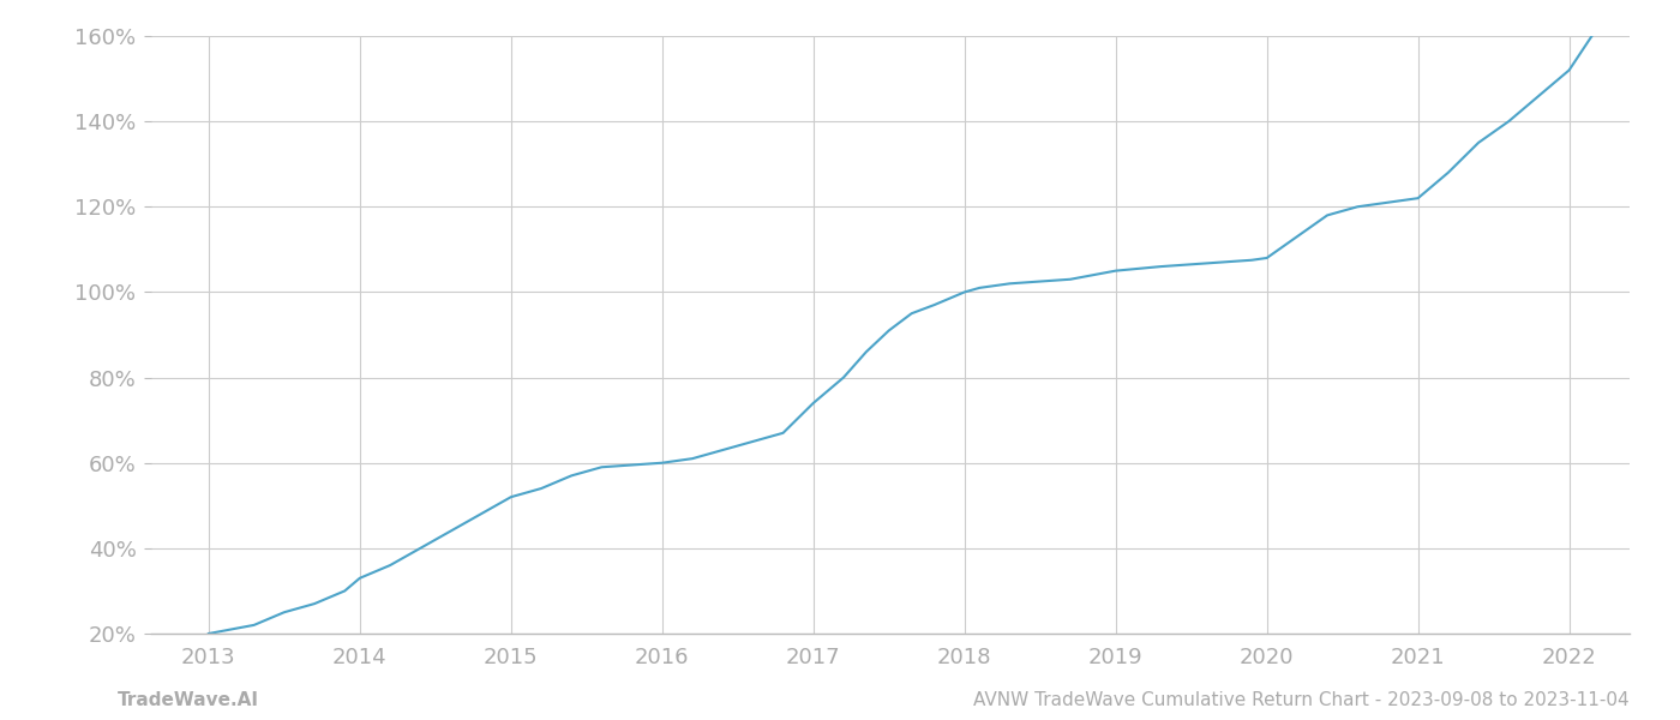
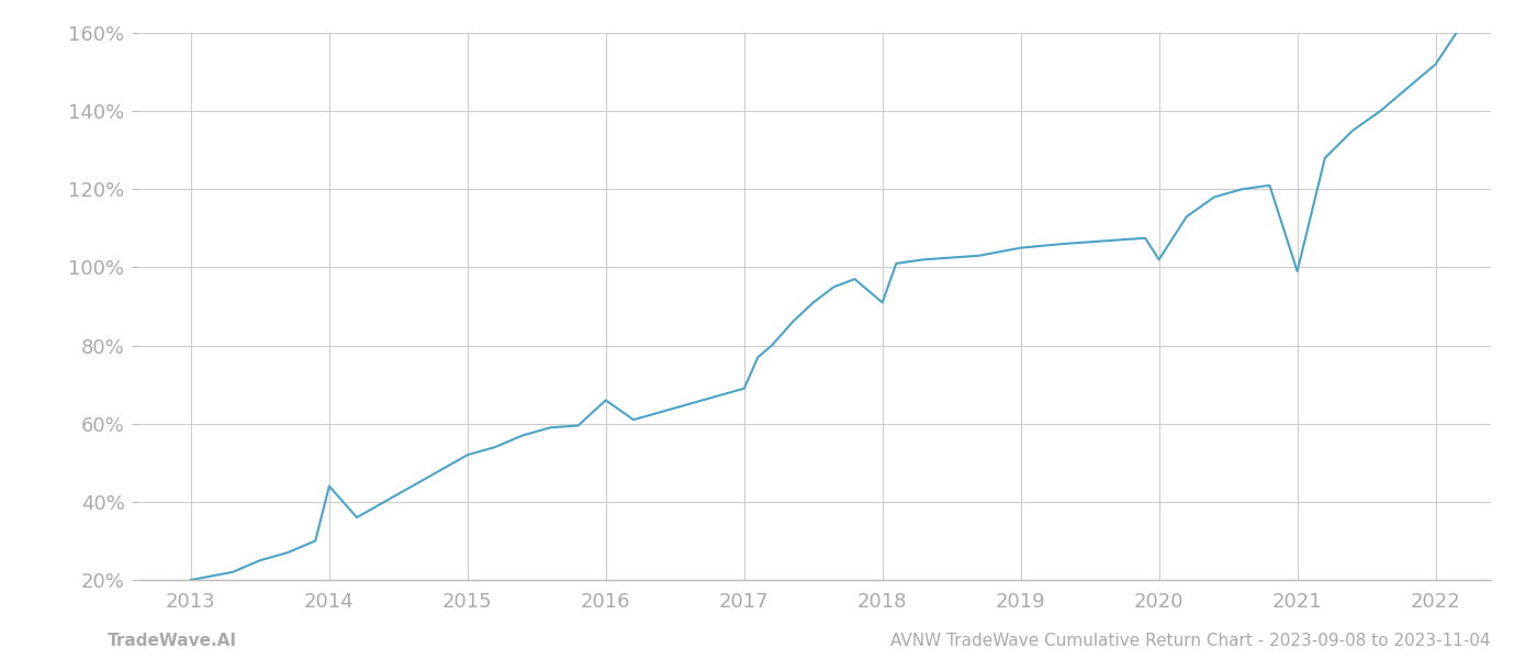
2014: 33.0% -> 44.0%
2016: 60.0% -> 66.0%
2017: 74.0% -> 69.0%
2018: 100.0% -> 91.0%
2020: 108.0% -> 102.0%
2021: 122.0% -> 99.0%
